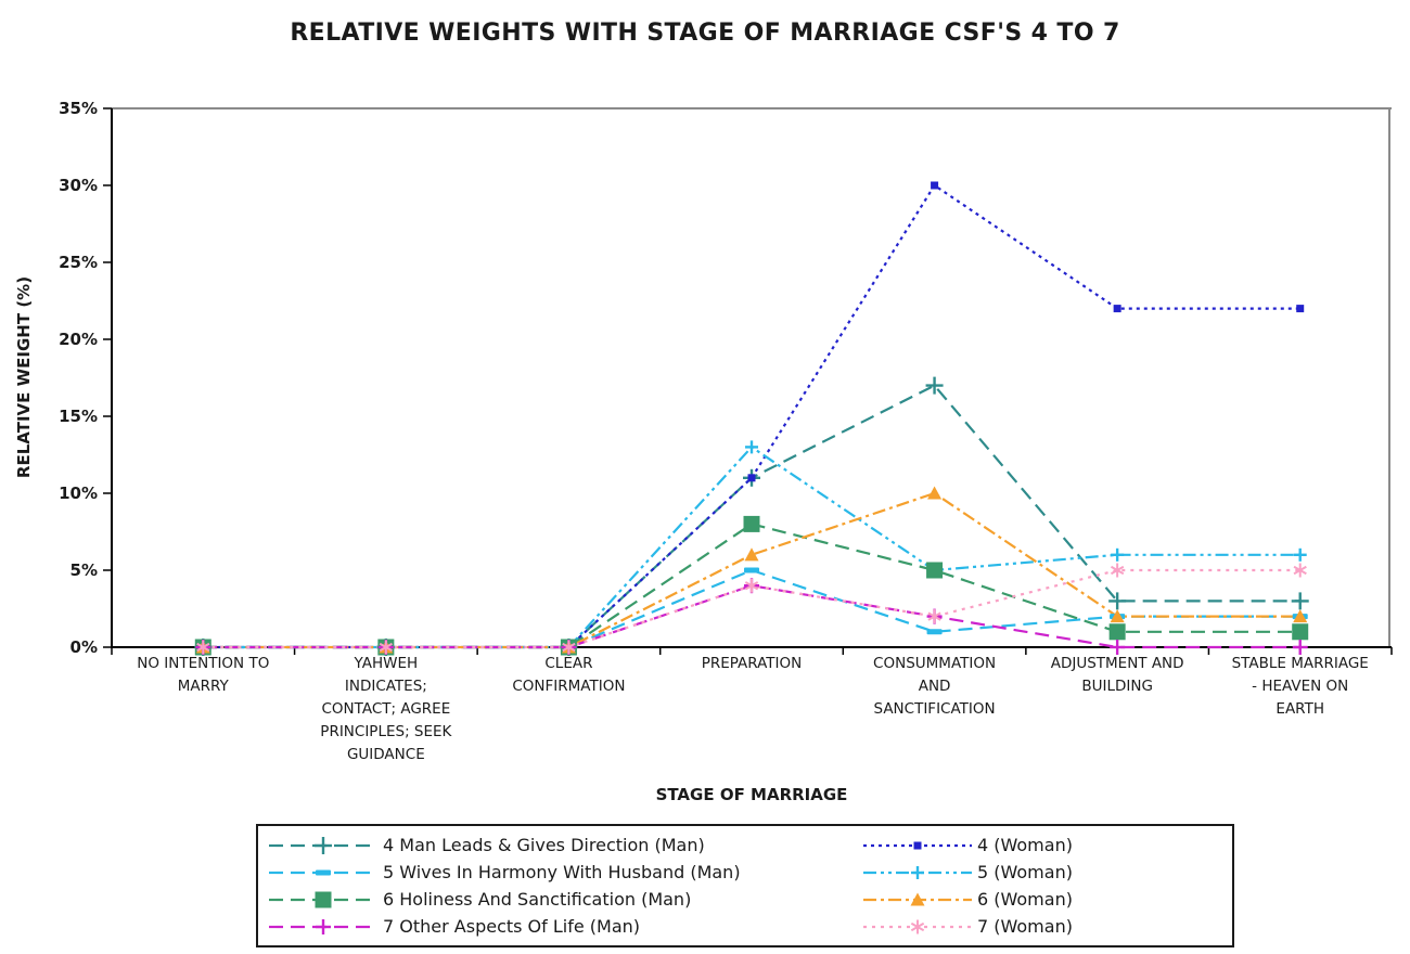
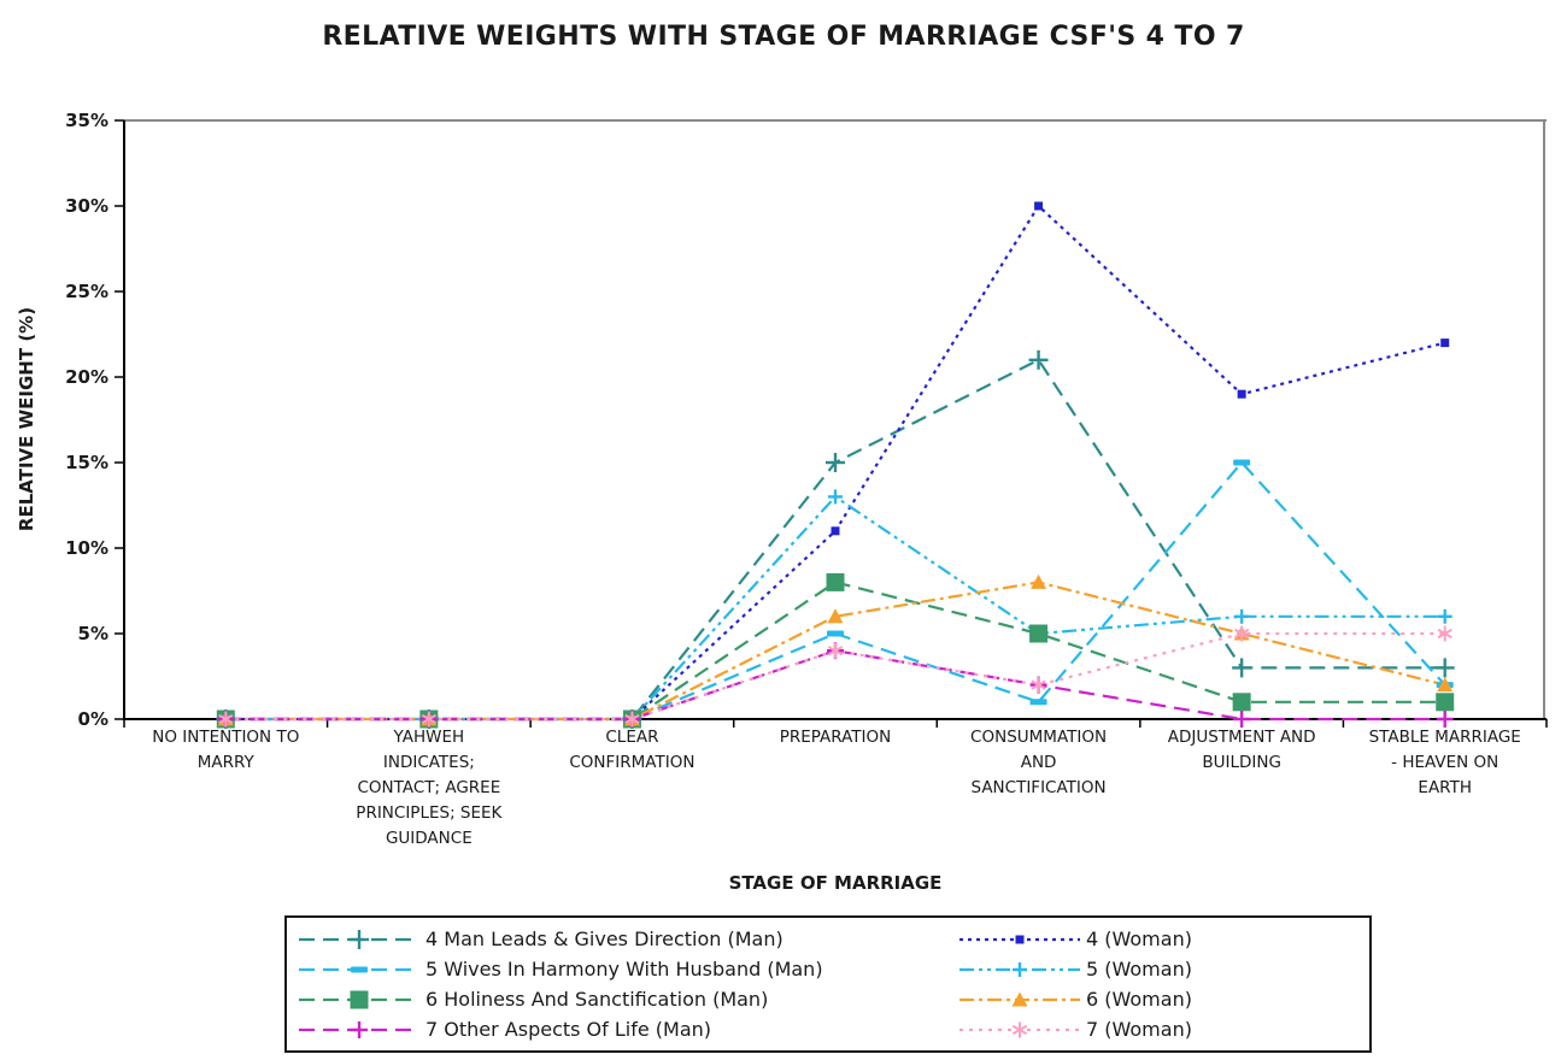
4 Man Leads & Gives Direction (Man)/PREPARATION: 11% -> 15%
4 Man Leads & Gives Direction (Man)/CONSUMMATION AND SANCTIFICATION: 17% -> 21%
6 (Woman)/CONSUMMATION AND SANCTIFICATION: 10% -> 8%
4 (Woman)/ADJUSTMENT AND BUILDING: 22% -> 19%
5 Wives In Harmony With Husband (Man)/ADJUSTMENT AND BUILDING: 2% -> 15%
6 (Woman)/ADJUSTMENT AND BUILDING: 2% -> 5%
